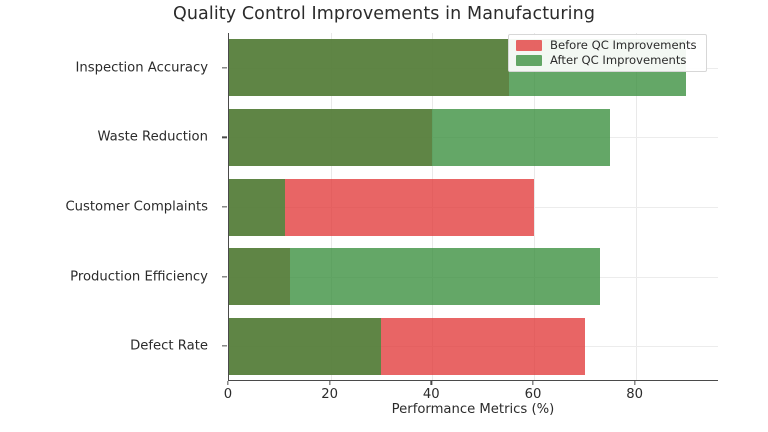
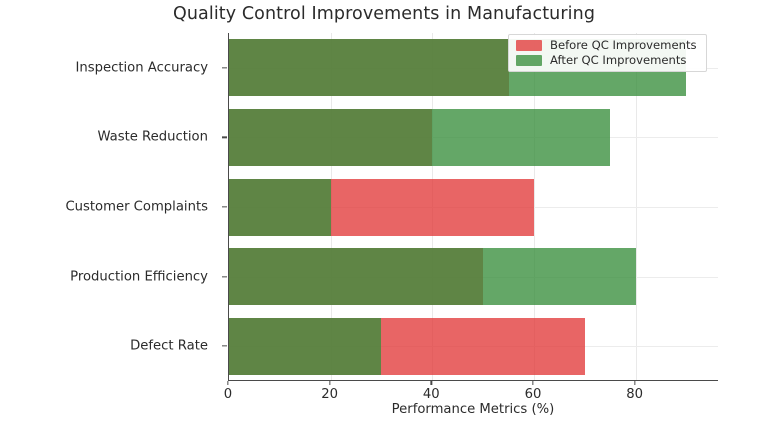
After QC Improvements/Customer Complaints: 11 -> 20
Before QC Improvements/Production Efficiency: 12 -> 50
After QC Improvements/Production Efficiency: 73 -> 80
